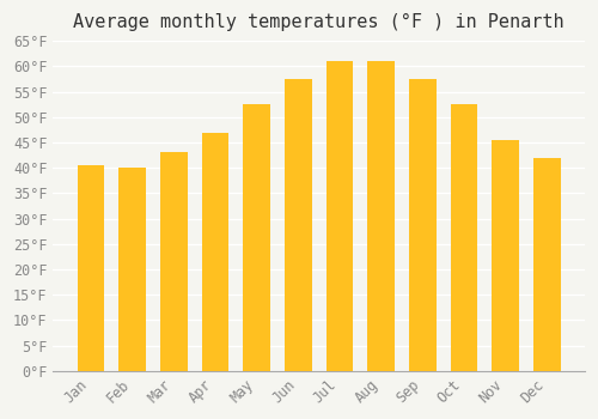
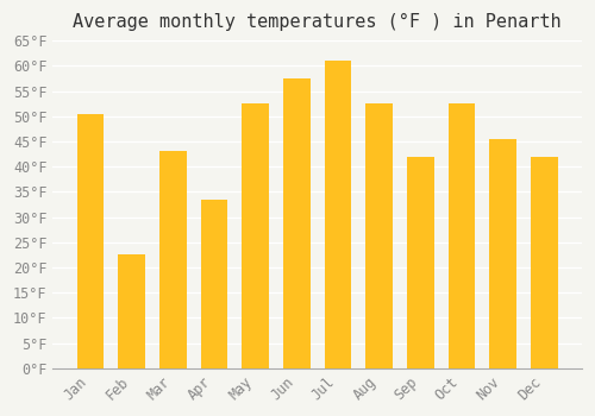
Jan: 40.5°F -> 50.5°F
Feb: 40.0°F -> 22.5°F
Apr: 47.0°F -> 33.5°F
Aug: 61.0°F -> 52.5°F
Sep: 57.5°F -> 42.0°F
